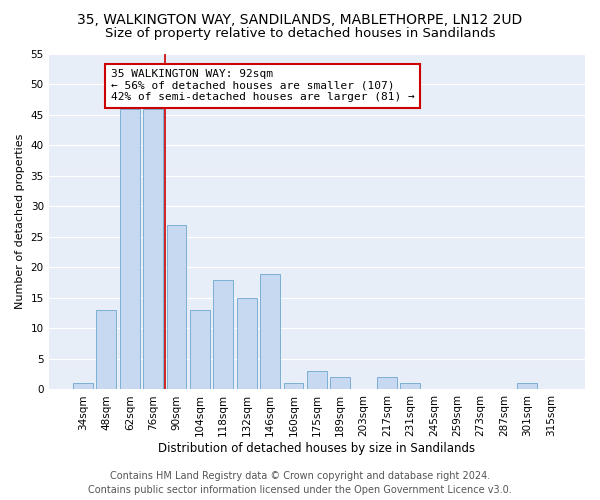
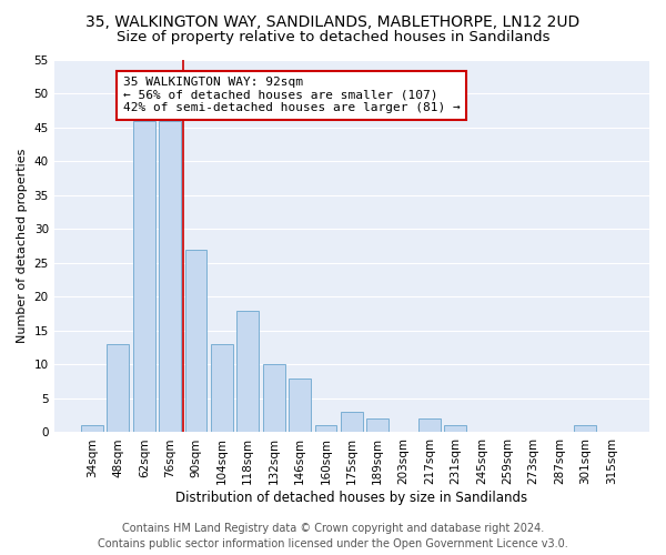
132sqm: 15 -> 10
146sqm: 19 -> 8
